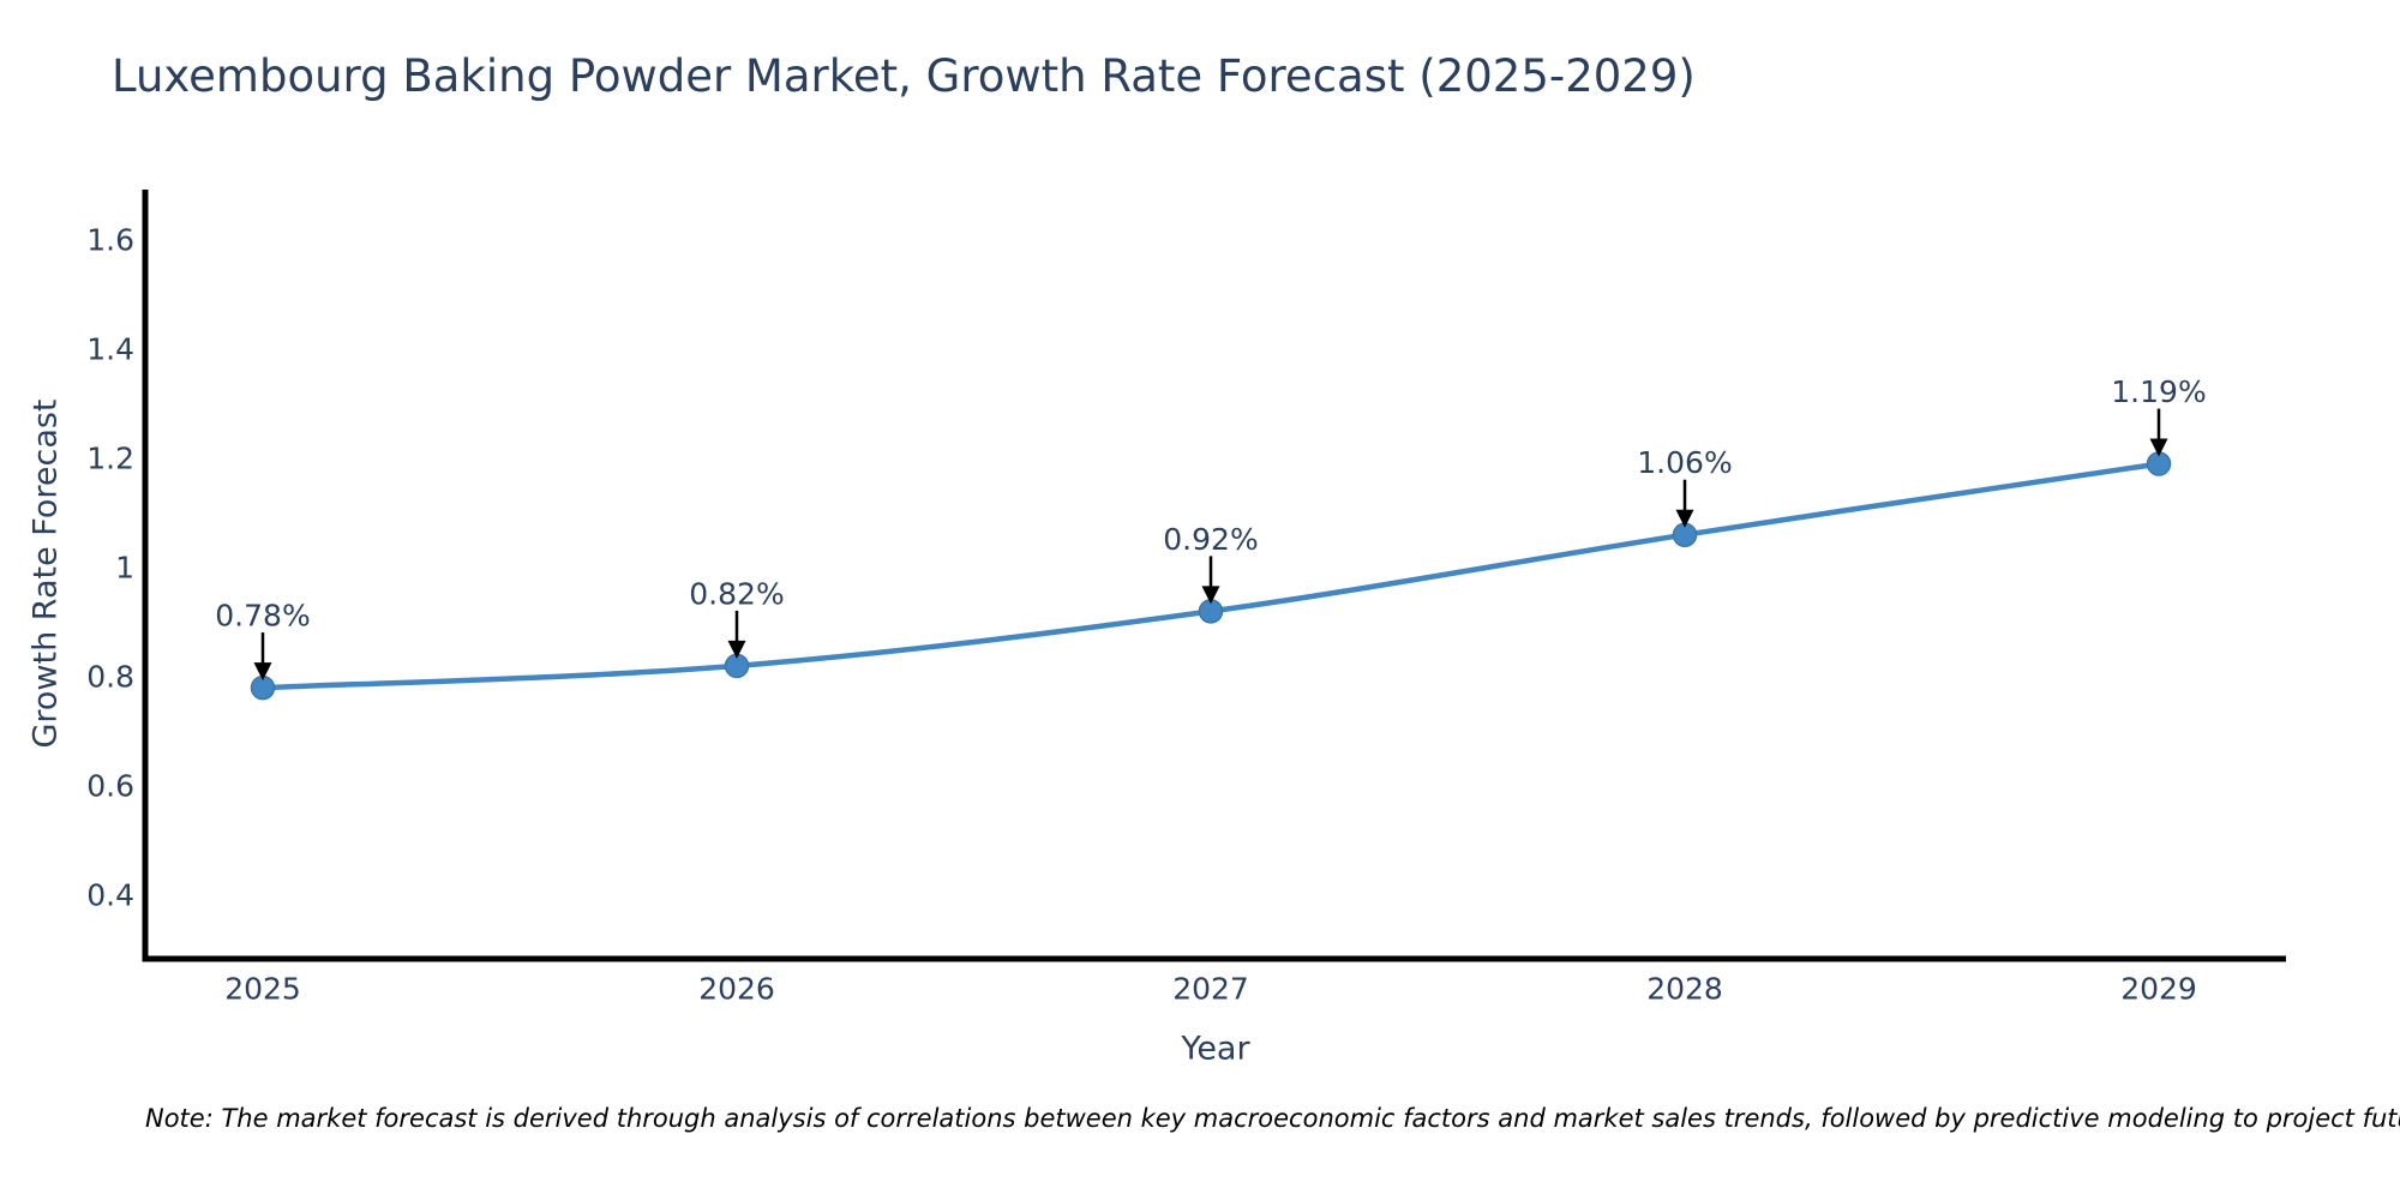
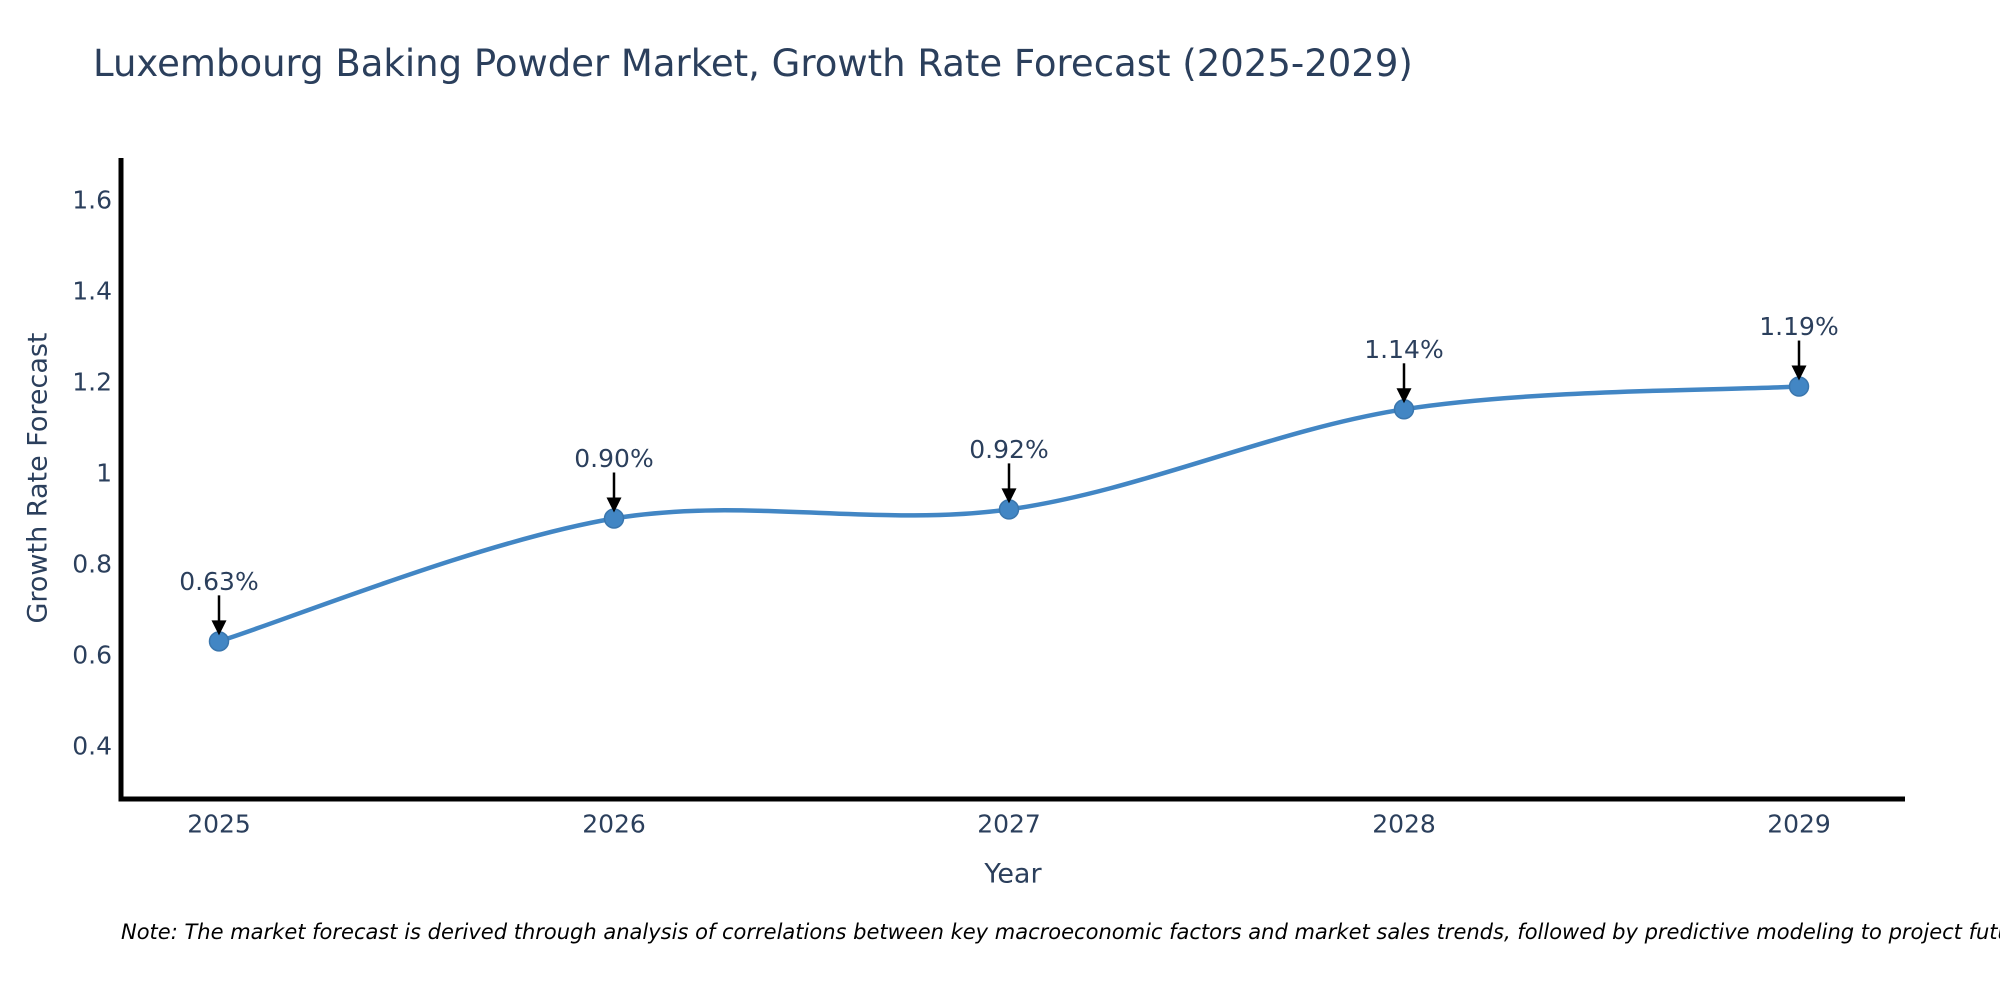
2025: 0.78% -> 0.63%
2026: 0.82% -> 0.90%
2028: 1.06% -> 1.14%
